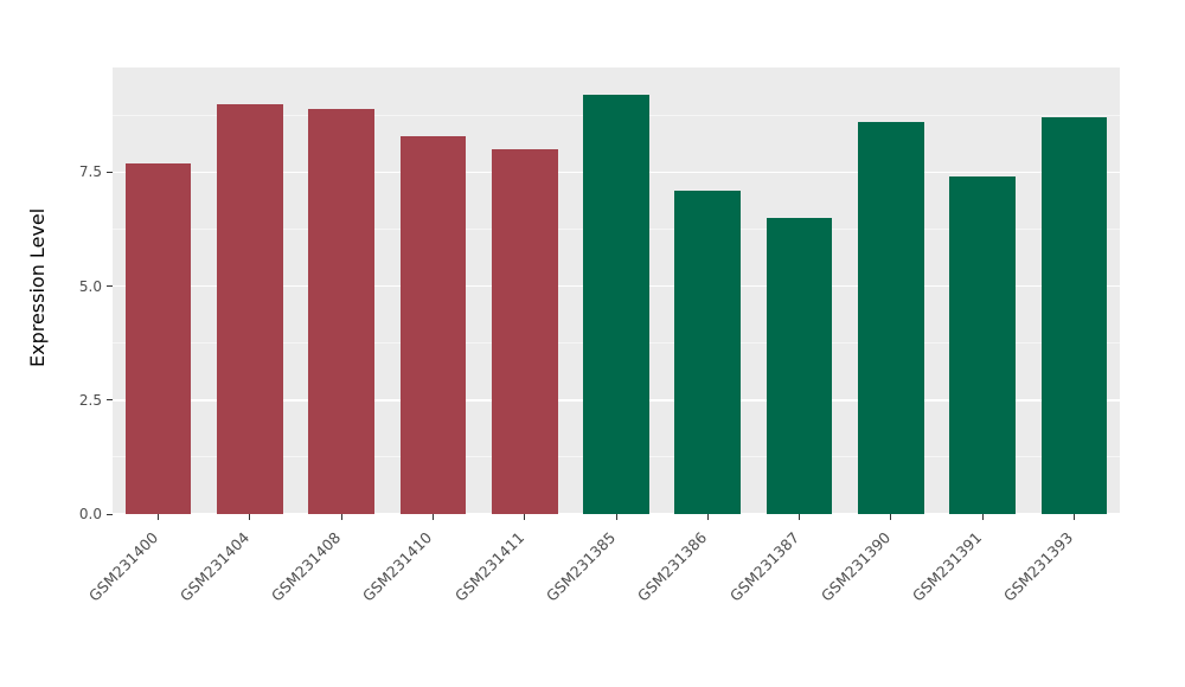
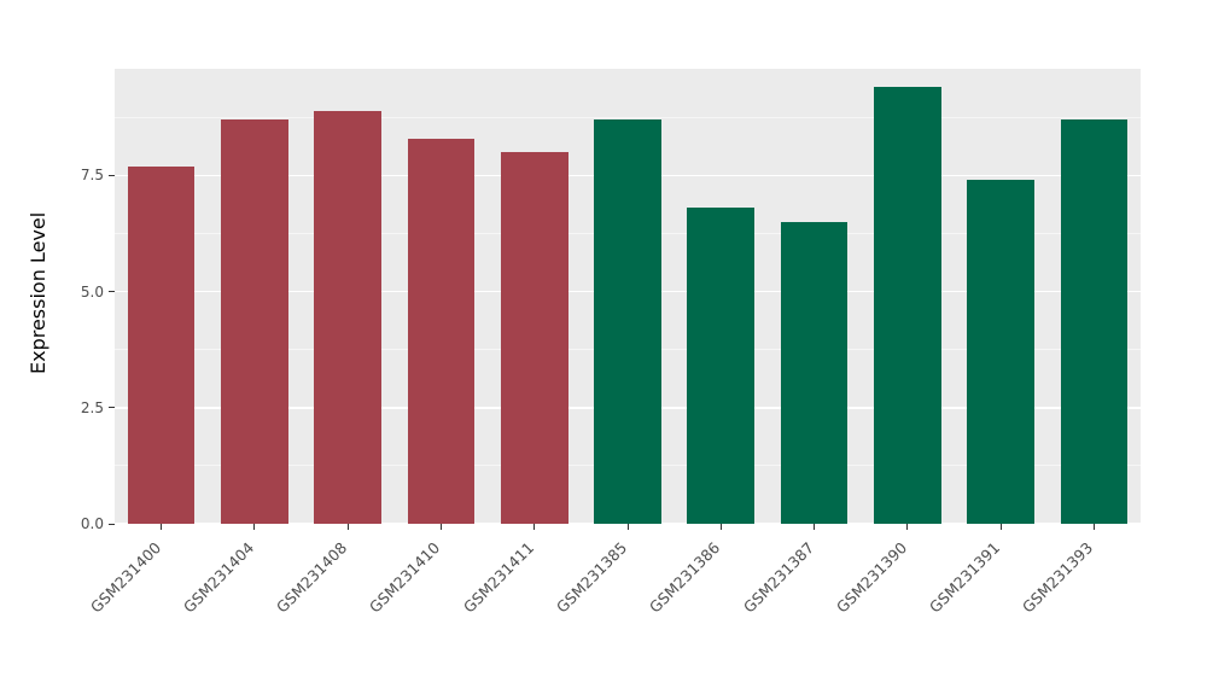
GSM231404: 9.0 -> 8.7
GSM231385: 9.2 -> 8.7
GSM231386: 7.1 -> 6.8
GSM231390: 8.6 -> 9.4
